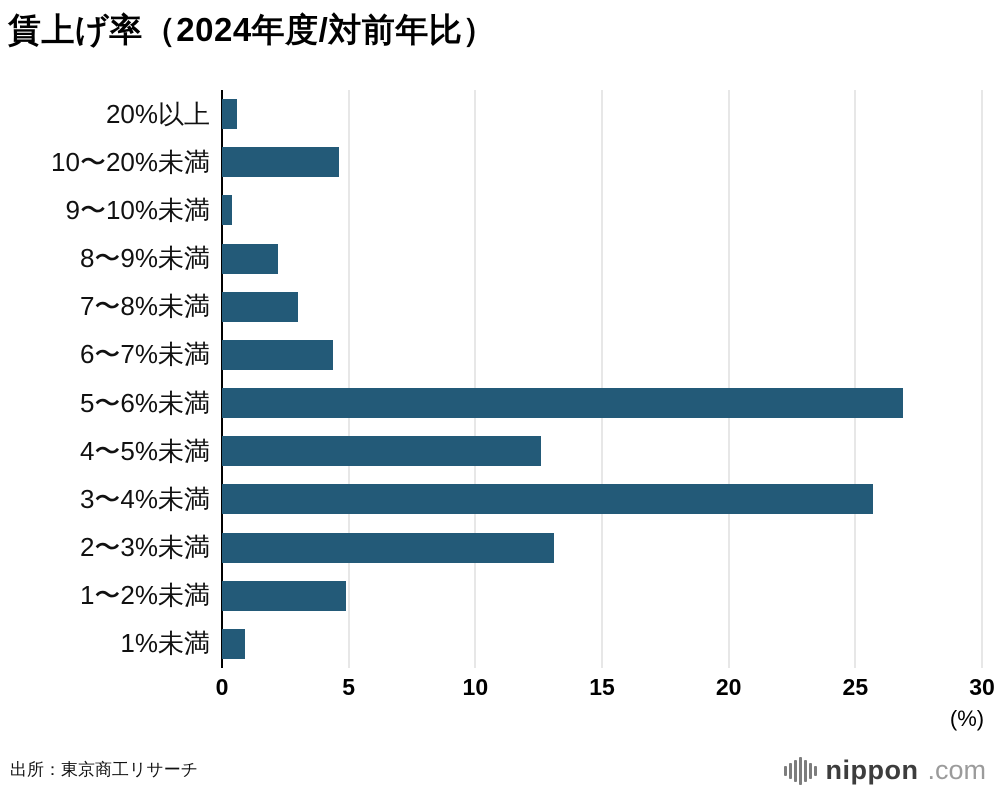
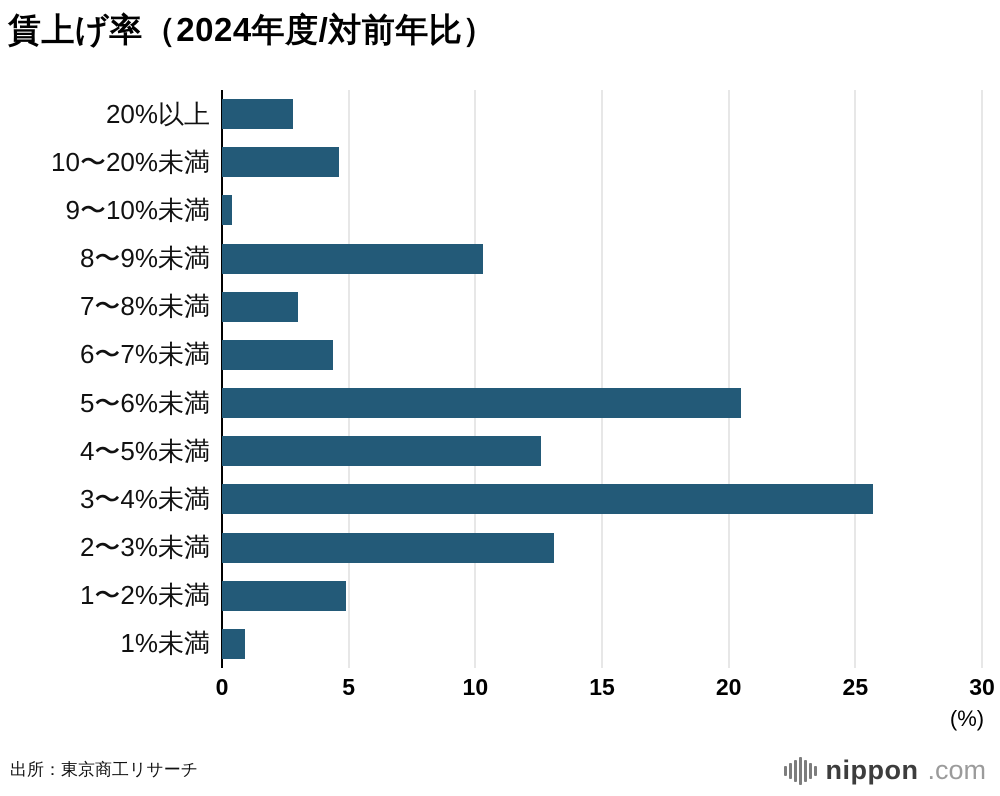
20%以上: 0.6 -> 2.8
8〜9%未満: 2.2 -> 10.3
5〜6%未満: 26.9 -> 20.5
